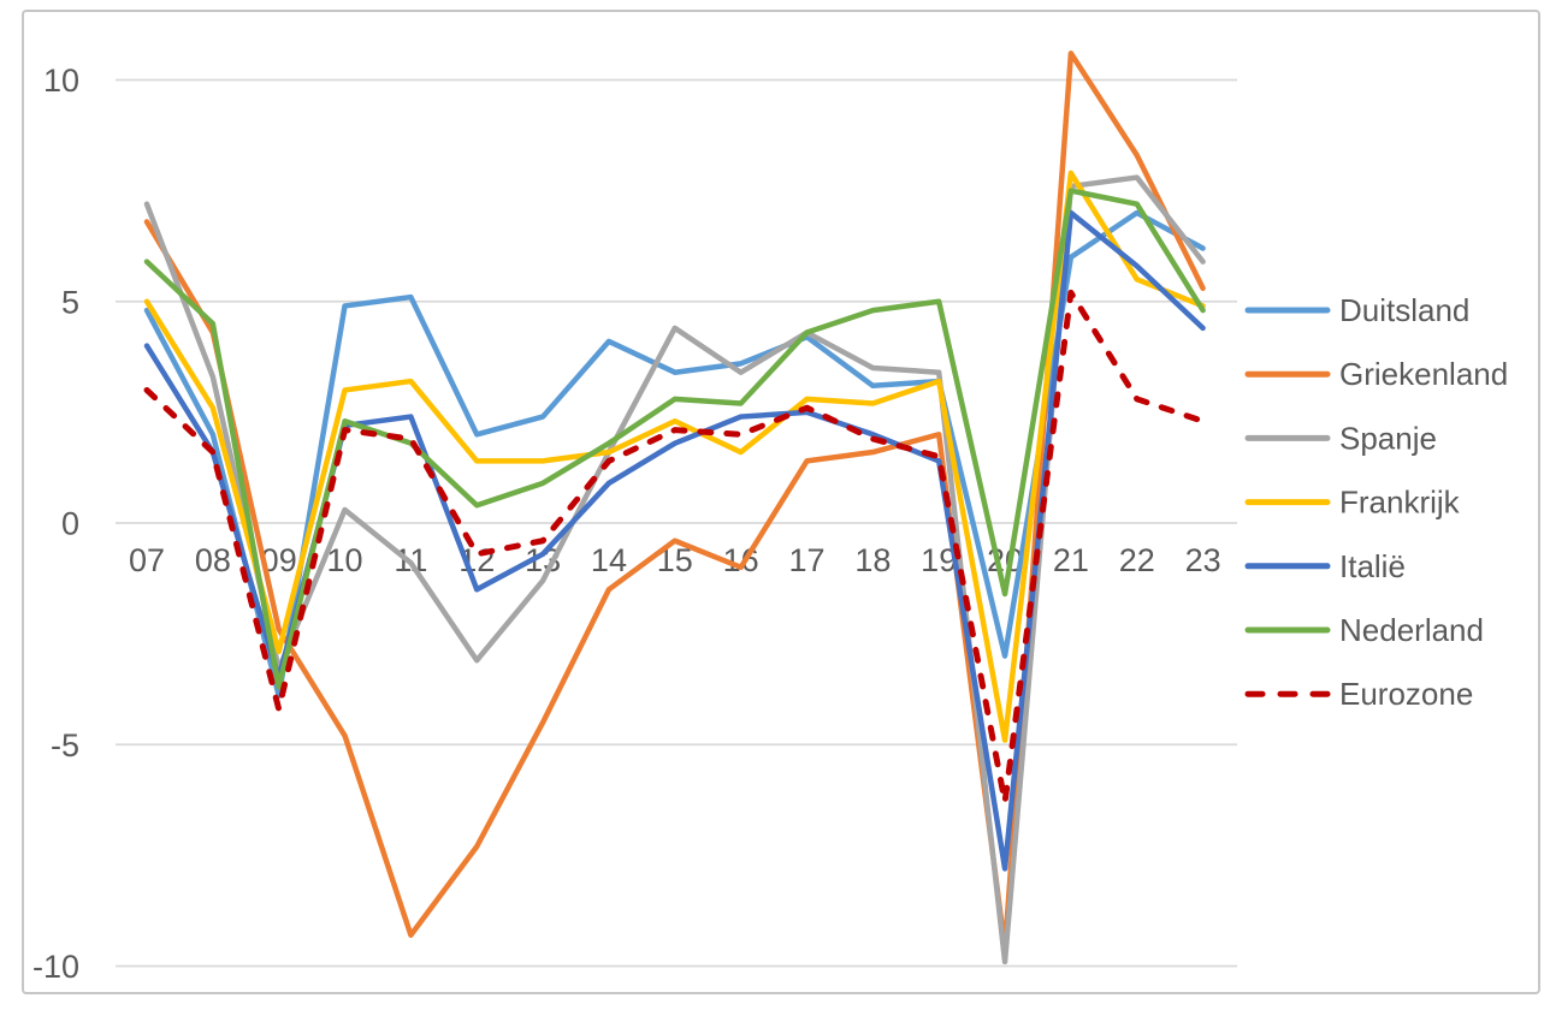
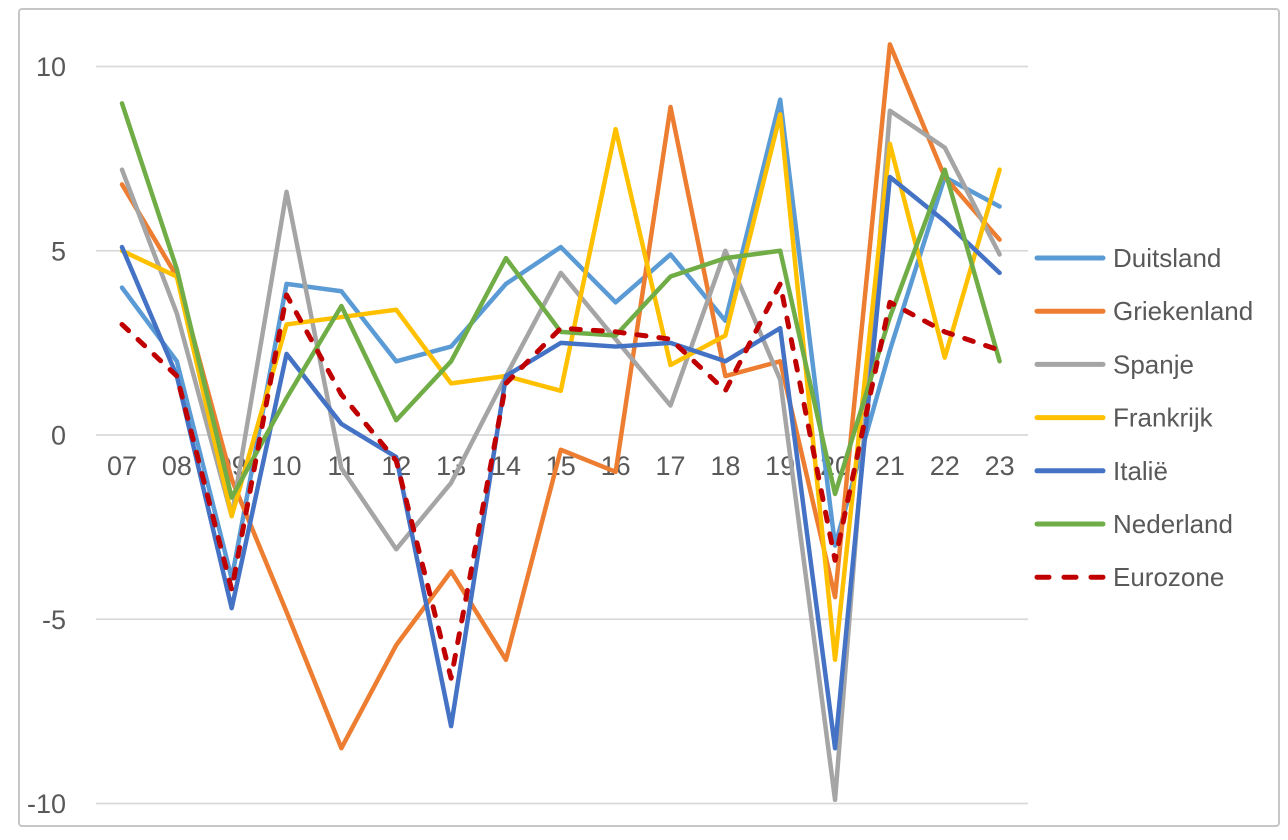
Duitsland/07: 4.8 -> 4.0
Italië/07: 4.0 -> 5.1
Nederland/07: 5.9 -> 9.0
Frankrijk/08: 2.6 -> 4.3
Griekenland/09: -2.4 -> -1.2
Spanje/09: -3.3 -> -2.2
Frankrijk/09: -2.9 -> -2.2
Italië/09: -3.5 -> -4.7
Nederland/09: -3.7 -> -1.7
Duitsland/10: 4.9 -> 4.1
Spanje/10: 0.3 -> 6.6
Nederland/10: 2.3 -> 1.0
Eurozone/10: 2.1 -> 3.8
Duitsland/11: 5.1 -> 3.9
Griekenland/11: -9.3 -> -8.5
Italië/11: 2.4 -> 0.3
Nederland/11: 1.8 -> 3.5
Eurozone/11: 1.9 -> 1.1
Griekenland/12: -7.3 -> -5.7
Frankrijk/12: 1.4 -> 3.4
Italië/12: -1.5 -> -0.6
Griekenland/13: -4.5 -> -3.7
Italië/13: -0.7 -> -7.9
Nederland/13: 0.9 -> 2.0
Eurozone/13: -0.4 -> -6.6
Griekenland/14: -1.5 -> -6.1
Italië/14: 0.9 -> 1.6
Nederland/14: 1.8 -> 4.8
Duitsland/15: 3.4 -> 5.1
Frankrijk/15: 2.3 -> 1.2
Italië/15: 1.8 -> 2.5
Eurozone/15: 2.1 -> 2.9
Spanje/16: 3.4 -> 2.6
Frankrijk/16: 1.6 -> 8.3
Eurozone/16: 2.0 -> 2.8
Duitsland/17: 4.2 -> 4.9
Griekenland/17: 1.4 -> 8.9
Spanje/17: 4.3 -> 0.8
Frankrijk/17: 2.8 -> 1.9
Spanje/18: 3.5 -> 5.0
Eurozone/18: 1.9 -> 1.2
Duitsland/19: 3.2 -> 9.1
Spanje/19: 3.4 -> 1.5
Frankrijk/19: 3.2 -> 8.7
Italië/19: 1.4 -> 2.9
Eurozone/19: 1.5 -> 4.1
Griekenland/20: -9.6 -> -4.4
Frankrijk/20: -4.9 -> -6.1
Italië/20: -7.8 -> -8.5
Eurozone/20: -6.3 -> -3.4
Duitsland/21: 6.0 -> 2.3
Spanje/21: 7.6 -> 8.8
Nederland/21: 7.5 -> 3.2
Eurozone/21: 5.2 -> 3.6
Griekenland/22: 8.3 -> 7.0
Frankrijk/22: 5.5 -> 2.1
Spanje/23: 5.9 -> 4.9
Frankrijk/23: 4.9 -> 7.2
Nederland/23: 4.8 -> 2.0
